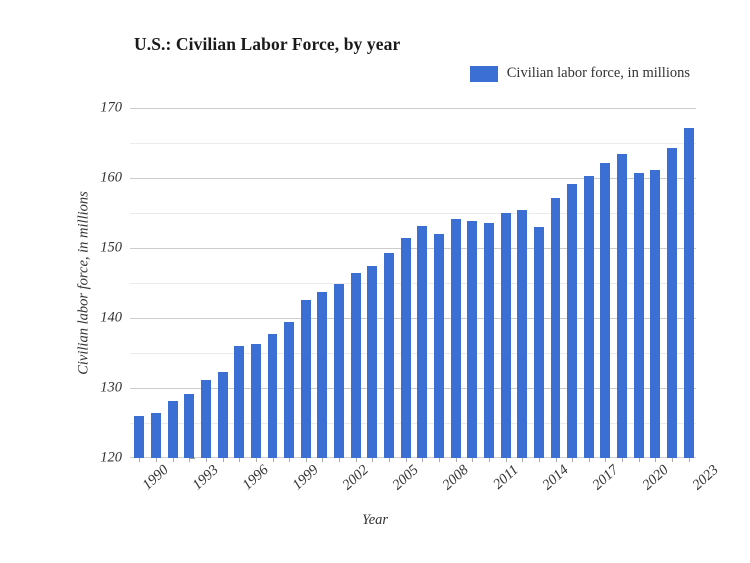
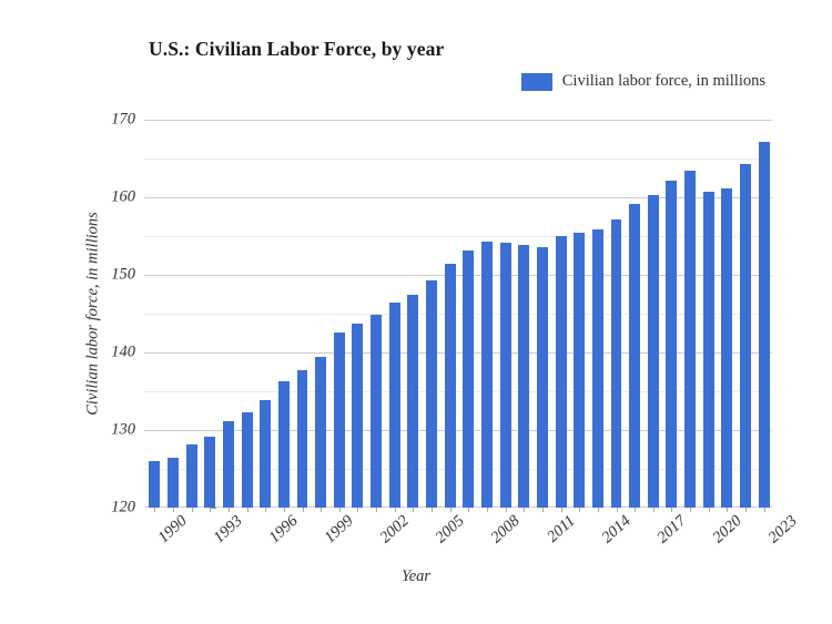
1996: 136 -> 134
2008: 152 -> 154
2014: 153 -> 156
